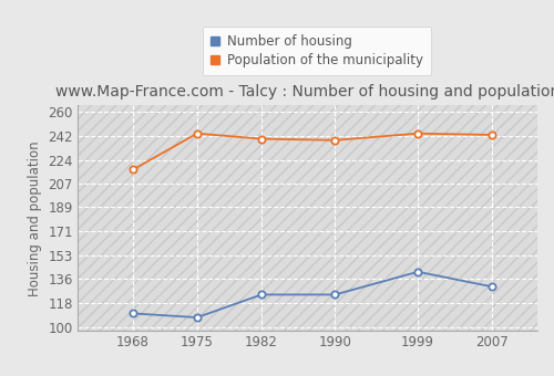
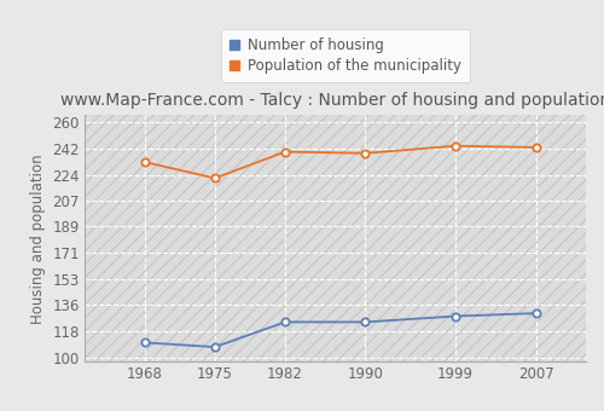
Population of the municipality/1968: 217 -> 233
Population of the municipality/1975: 244 -> 222
Number of housing/1999: 141 -> 128
